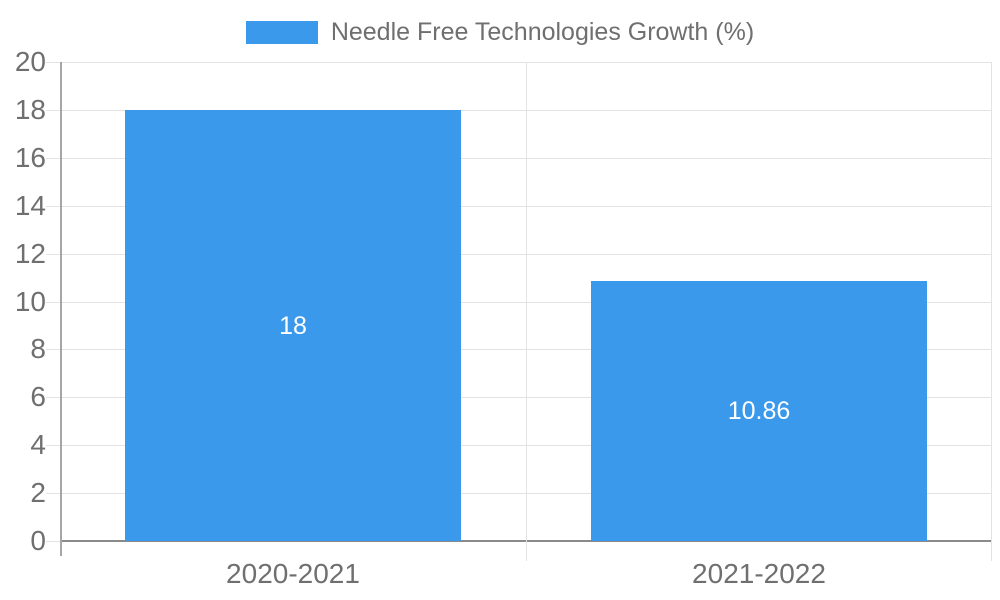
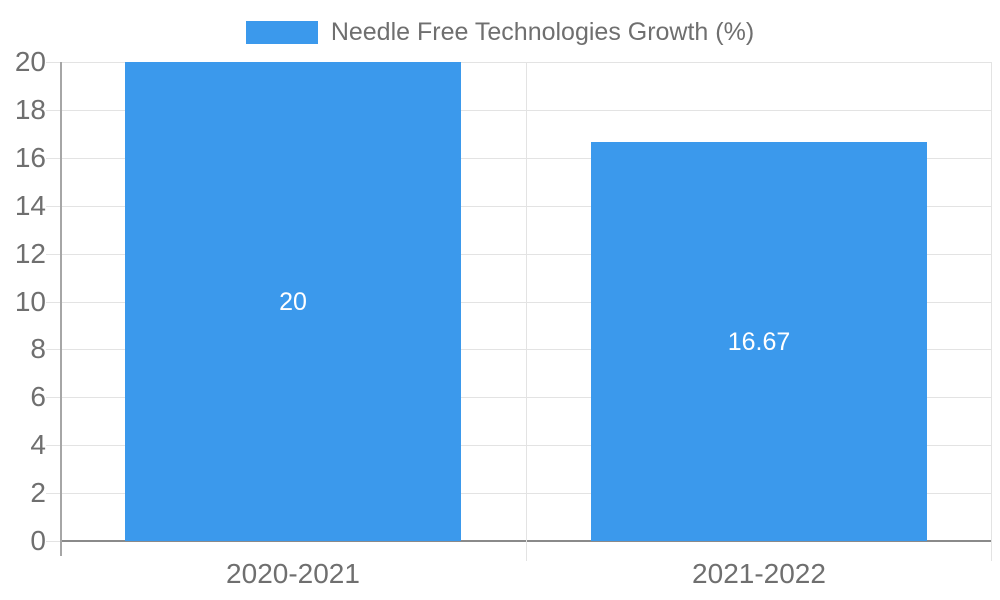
2020-2021: 18 -> 20
2021-2022: 10.86 -> 16.67
